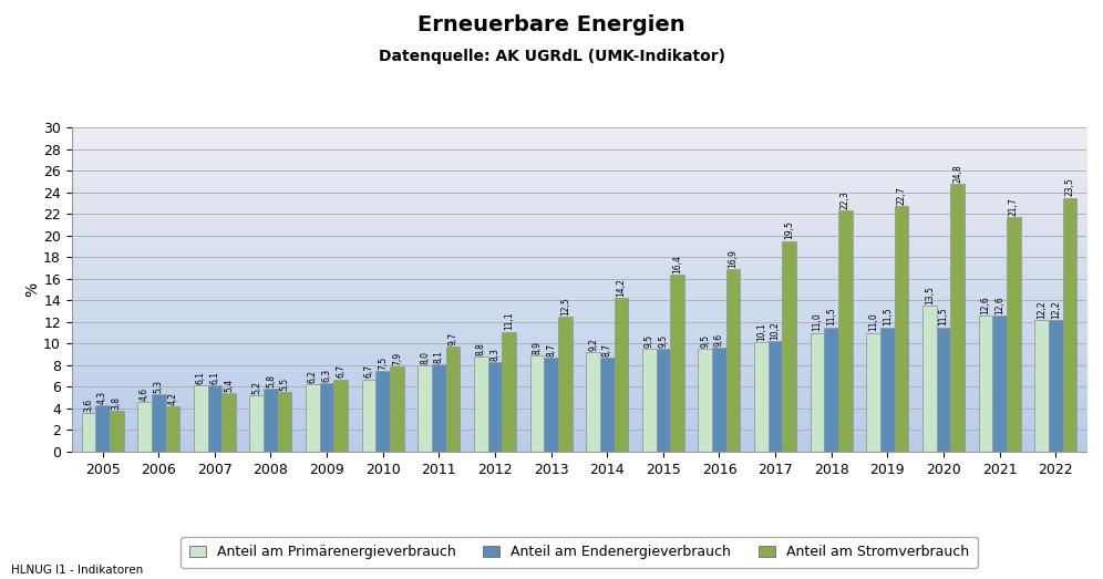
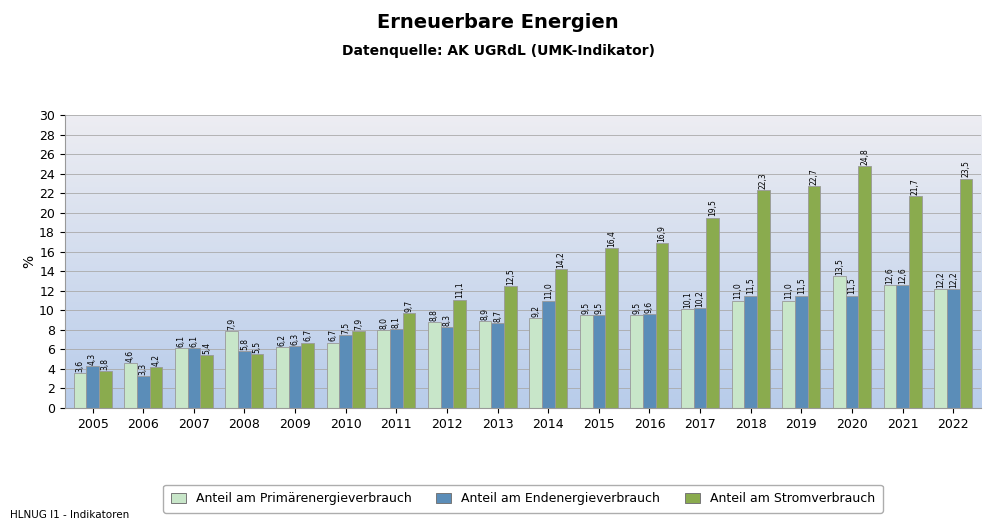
Anteil am Endenergieverbrauch/2006: 5,3 -> 3,3
Anteil am Primärenergieverbrauch/2008: 5,2 -> 7,9
Anteil am Endenergieverbrauch/2014: 8,7 -> 11,0
